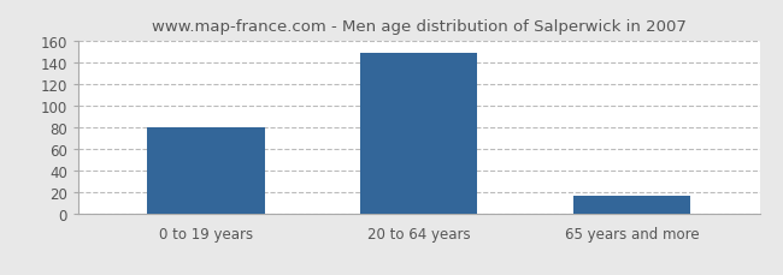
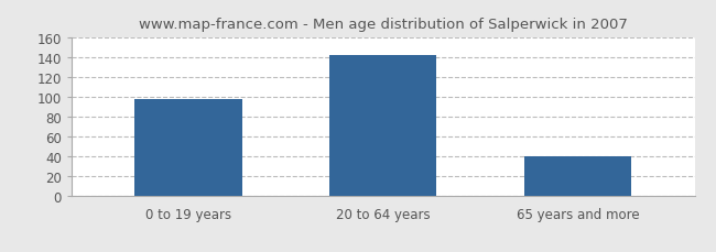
0 to 19 years: 80 -> 98
20 to 64 years: 148 -> 142
65 years and more: 17 -> 40
